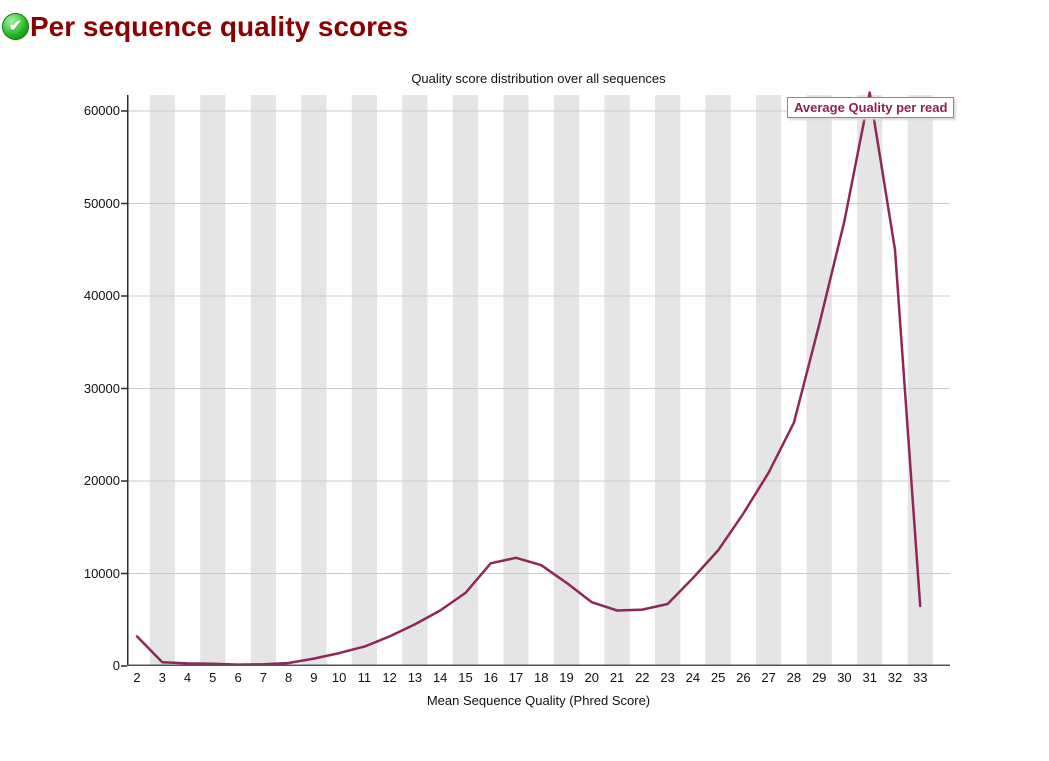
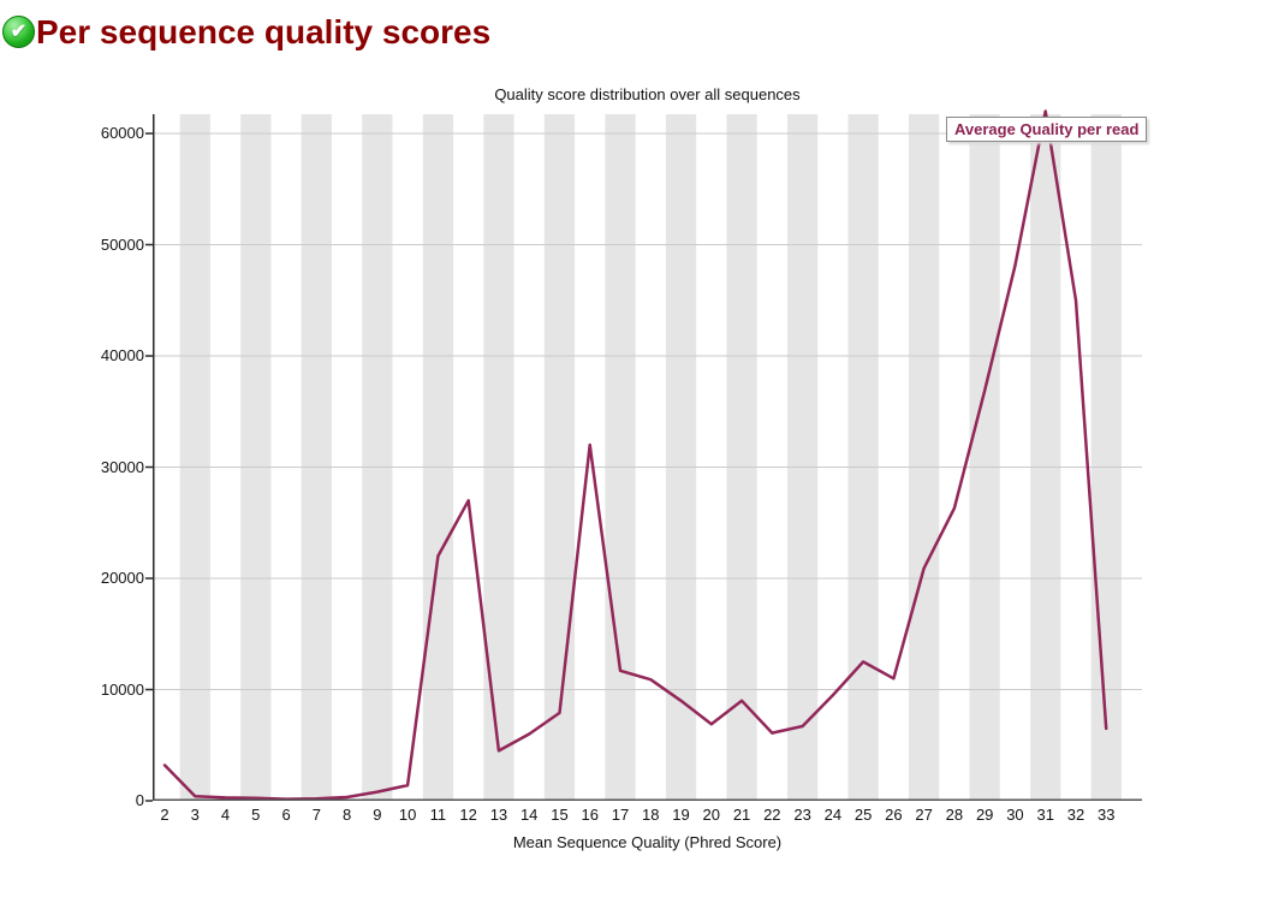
11: 2000 -> 22000
12: 3000 -> 27000
16: 11000 -> 32000
21: 6000 -> 9000
26: 16000 -> 11000
